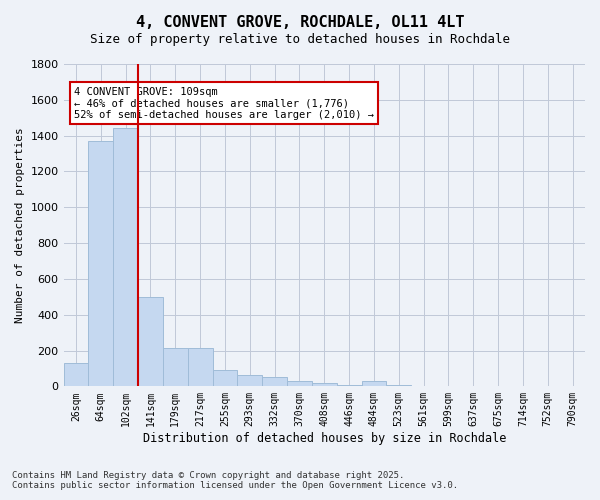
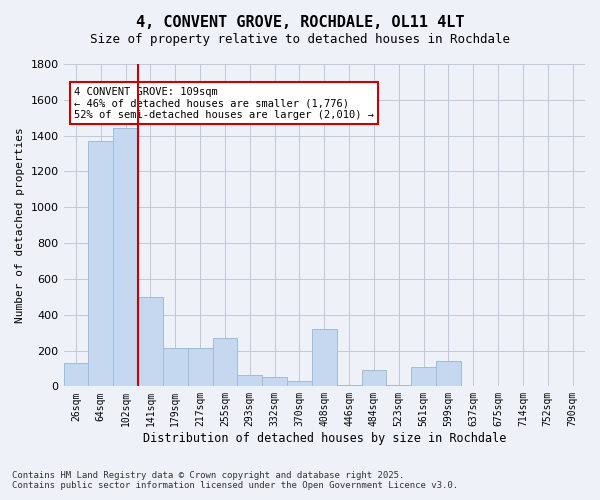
255sqm: 90 -> 270
408sqm: 20 -> 320
484sqm: 30 -> 90
561sqm: 0 -> 110
599sqm: 0 -> 140
